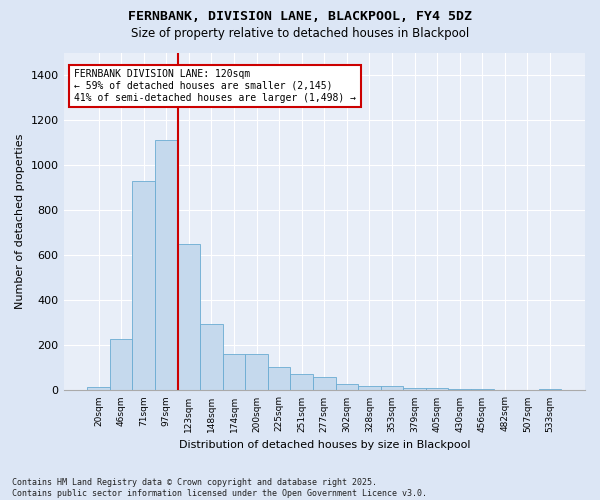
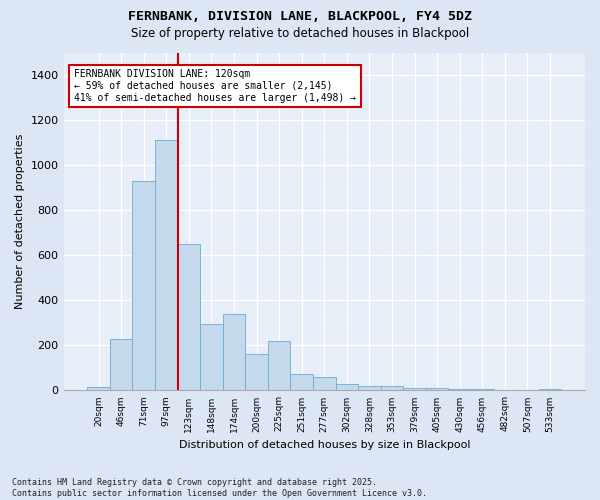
174sqm: 160 -> 340
225sqm: 105 -> 220
